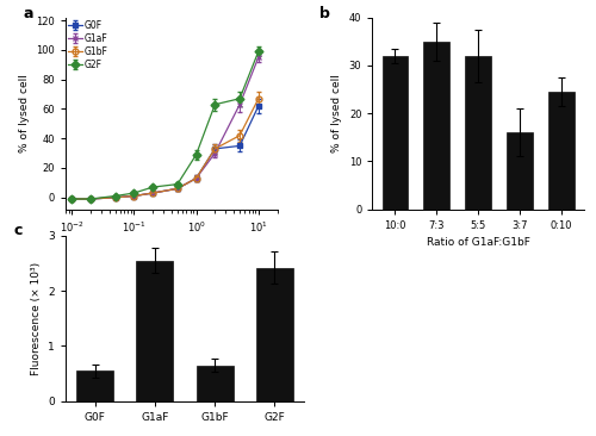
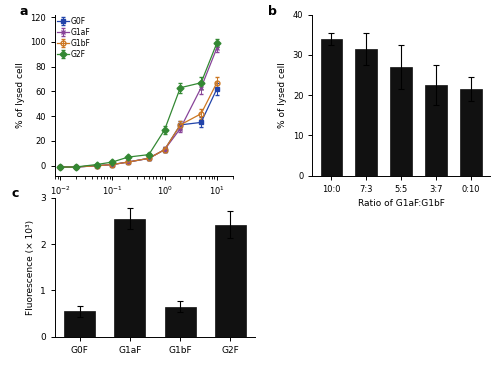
10:0: 32.0 -> 34.0
7:3: 35.0 -> 31.5
5:5: 32.0 -> 27.0
3:7: 16.0 -> 22.5
0:10: 24.5 -> 21.5
